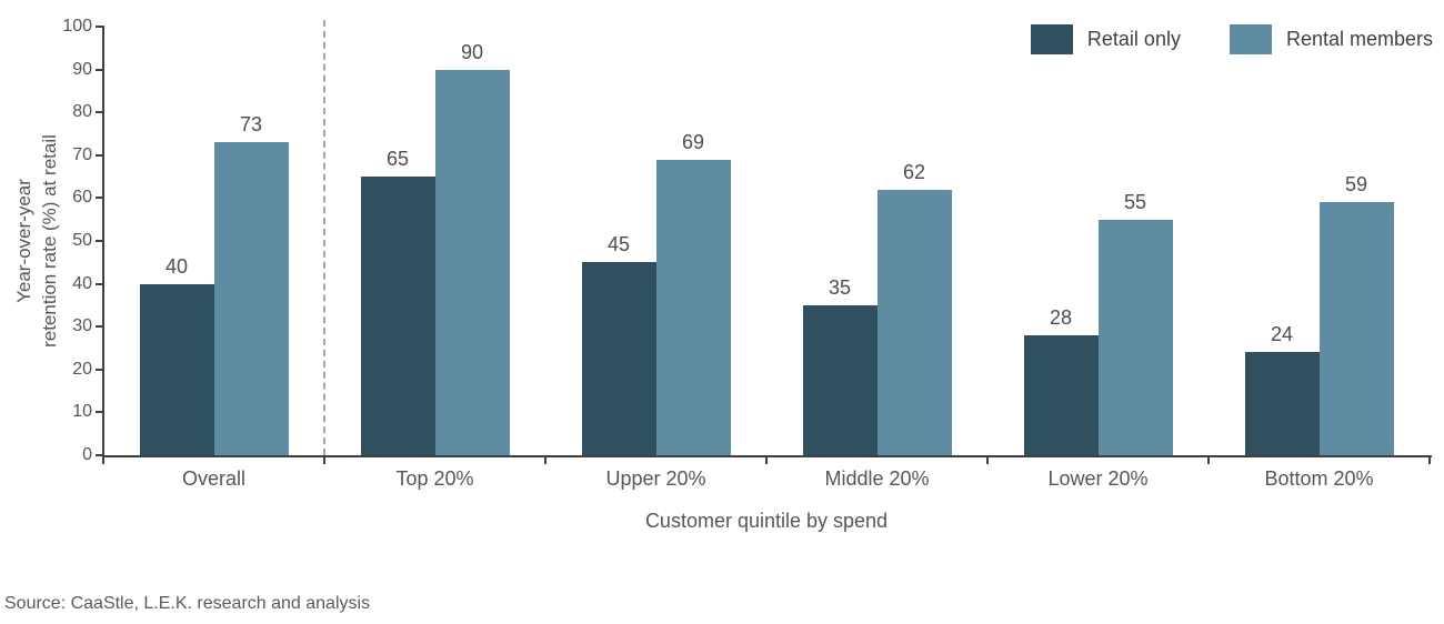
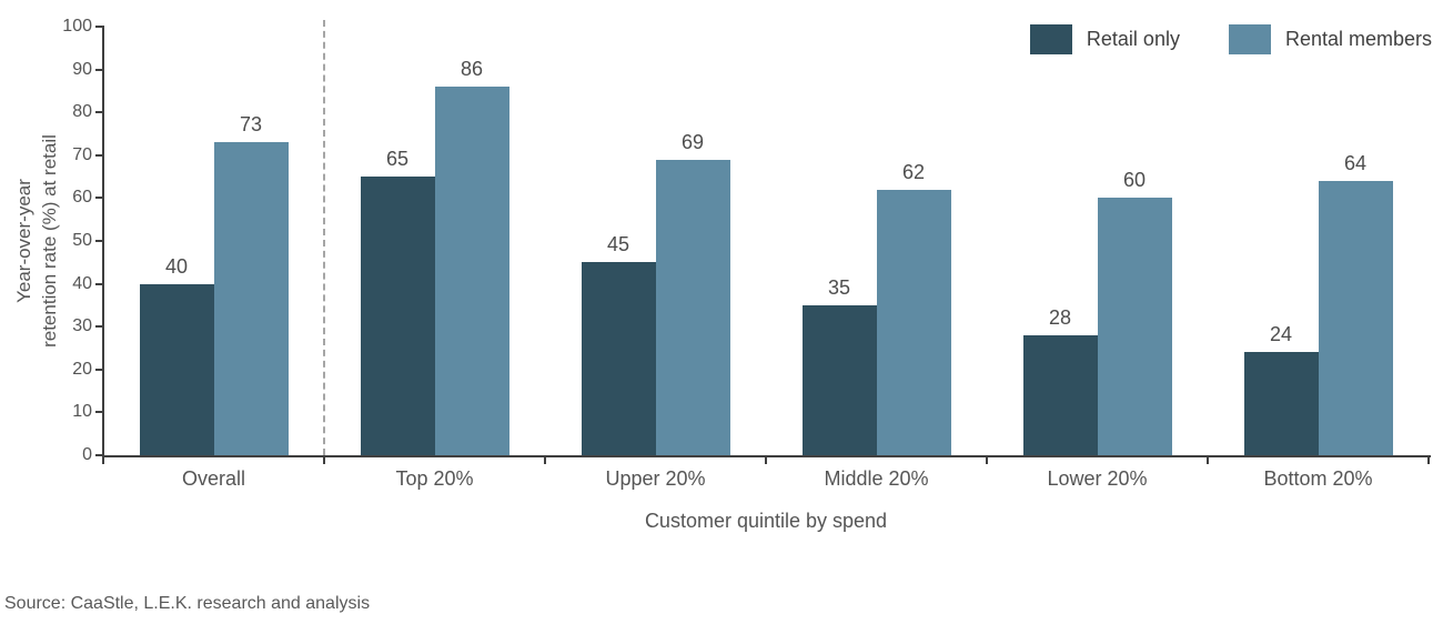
Rental members/Top 20%: 90 -> 86
Rental members/Lower 20%: 55 -> 60
Rental members/Bottom 20%: 59 -> 64
